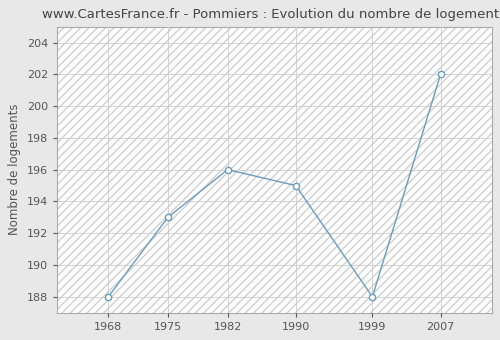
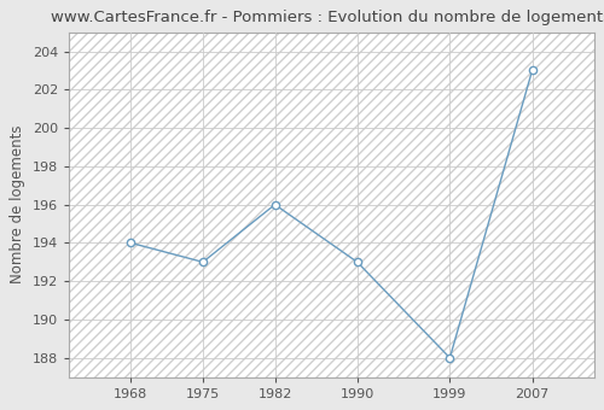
1968: 188 -> 194
1990: 195 -> 193
2007: 202 -> 203
